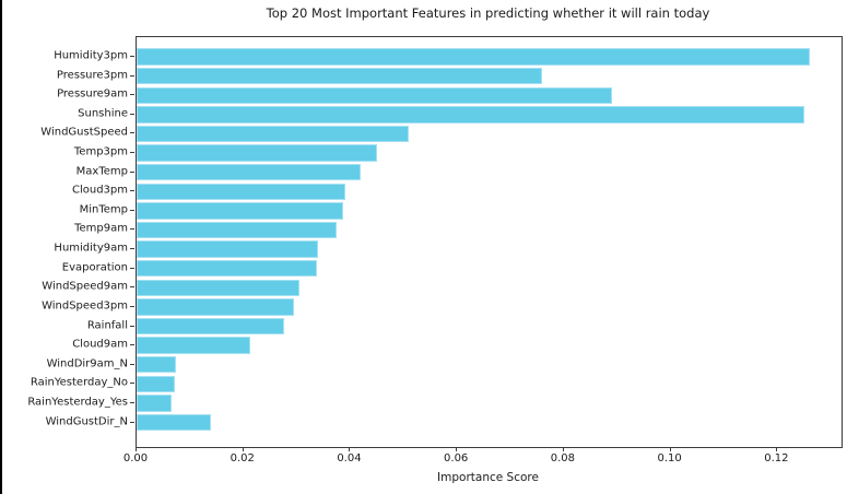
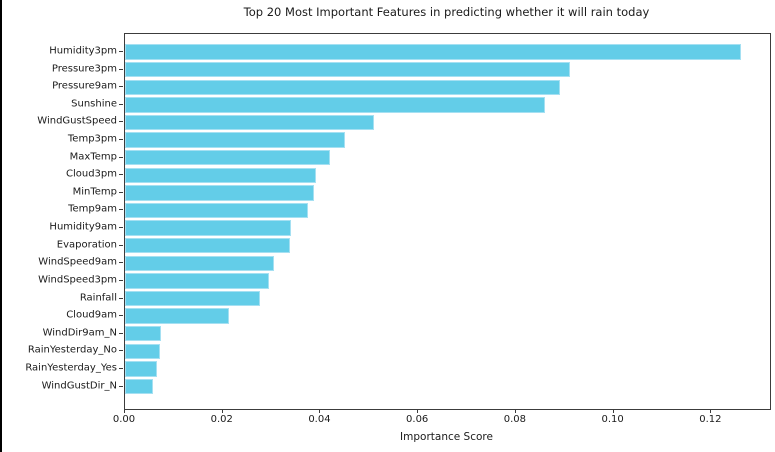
Pressure3pm: 0.076 -> 0.091
Sunshine: 0.125 -> 0.086
WindGustDir_N: 0.014 -> 0.006
